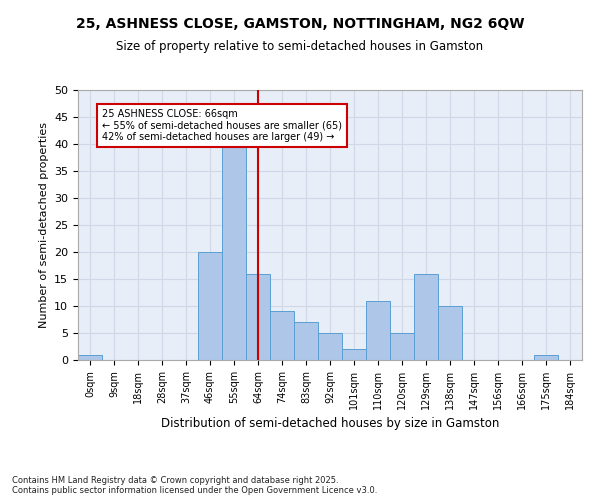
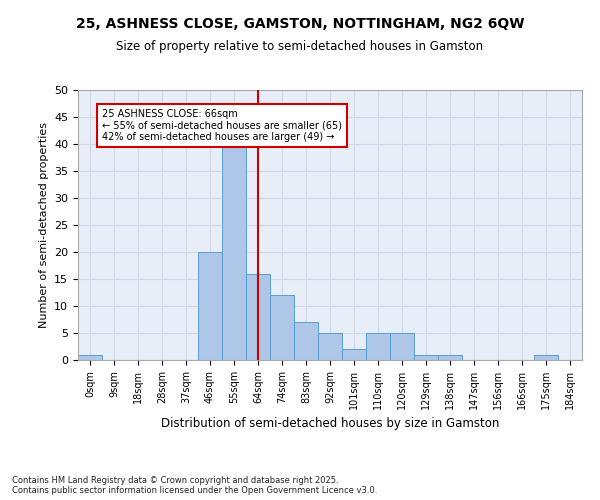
74sqm: 9 -> 12
110sqm: 11 -> 5
129sqm: 16 -> 1
138sqm: 10 -> 1
